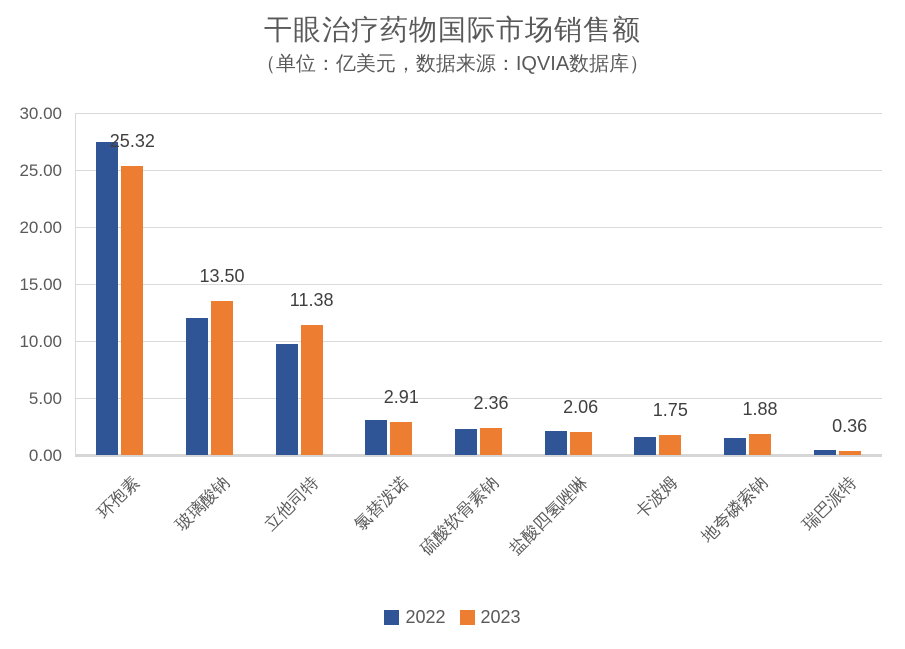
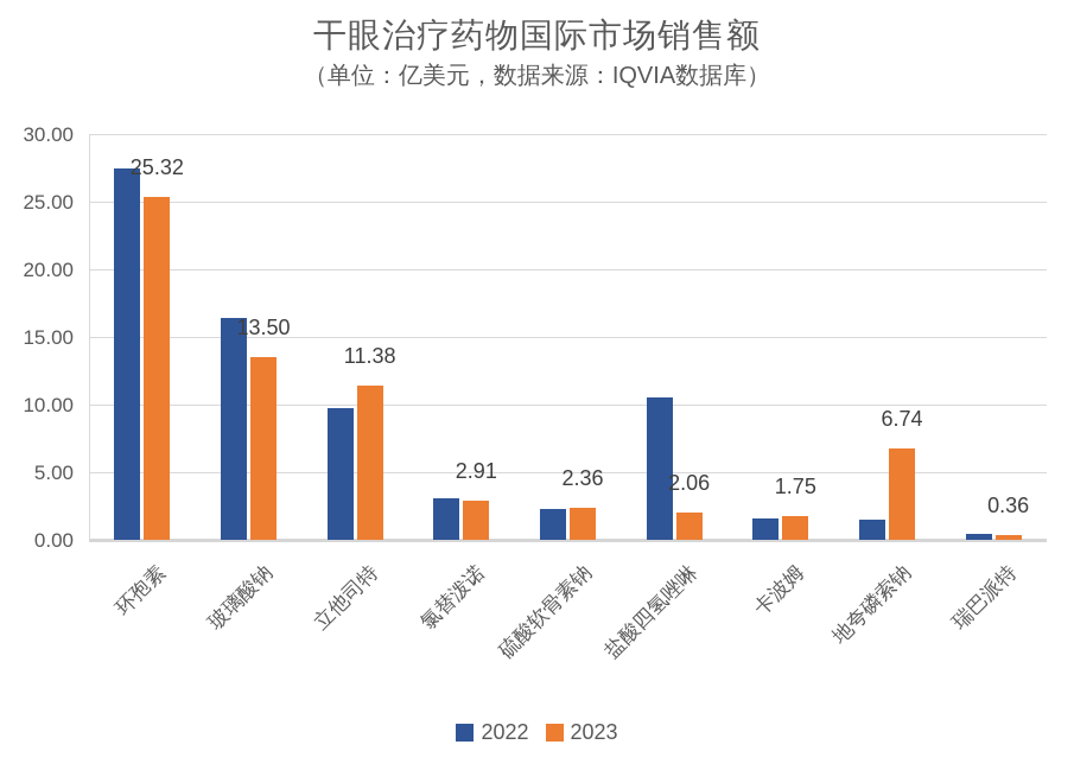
2022/玻璃酸钠: 12.0 -> 16.4
2022/盐酸四氢唑啉: 2.1 -> 10.5
2023/地夸磷索钠: 1.88 -> 6.74
